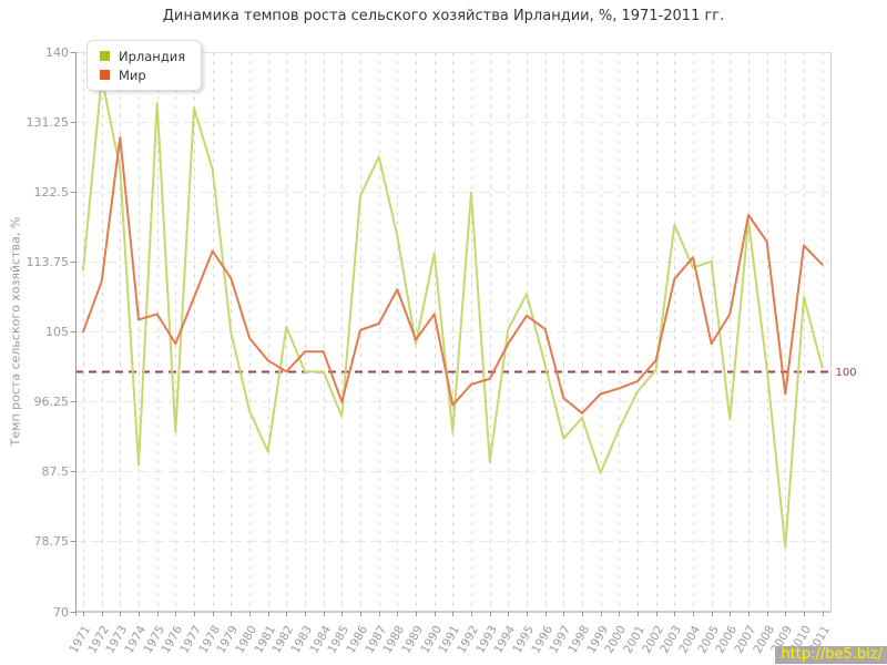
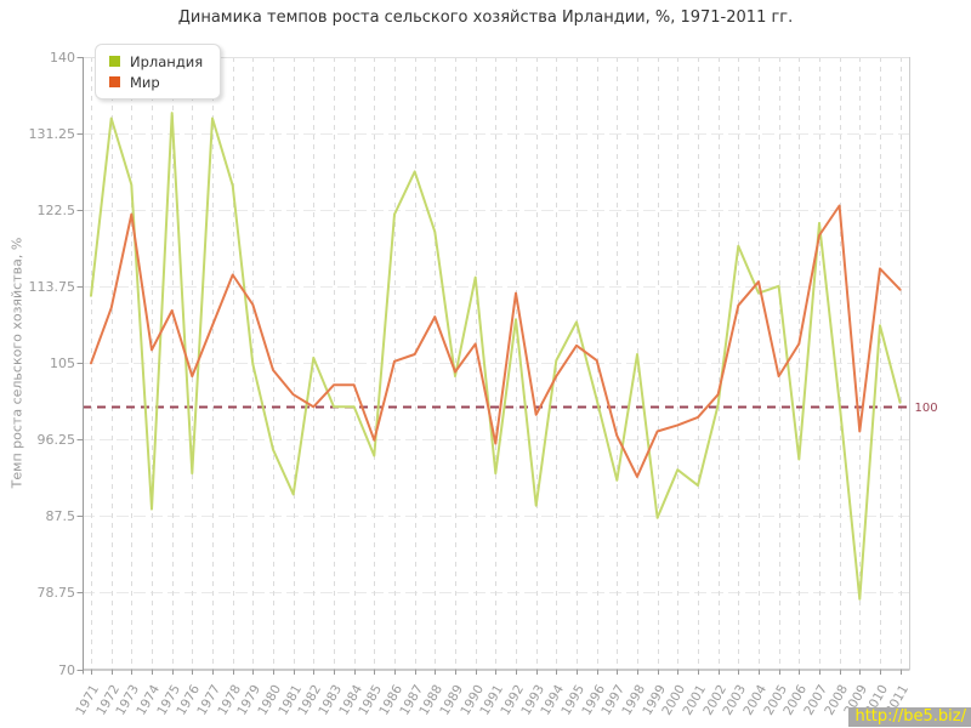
Ирландия/1972: 137 -> 133
Мир/1973: 129 -> 122
Мир/1975: 107 -> 111
Ирландия/1988: 117 -> 120
Ирландия/1992: 122 -> 110
Мир/1992: 98 -> 113
Ирландия/1998: 94 -> 106
Мир/1998: 95 -> 92
Ирландия/2001: 98 -> 91
Ирландия/2007: 119 -> 121
Мир/2008: 116 -> 123
